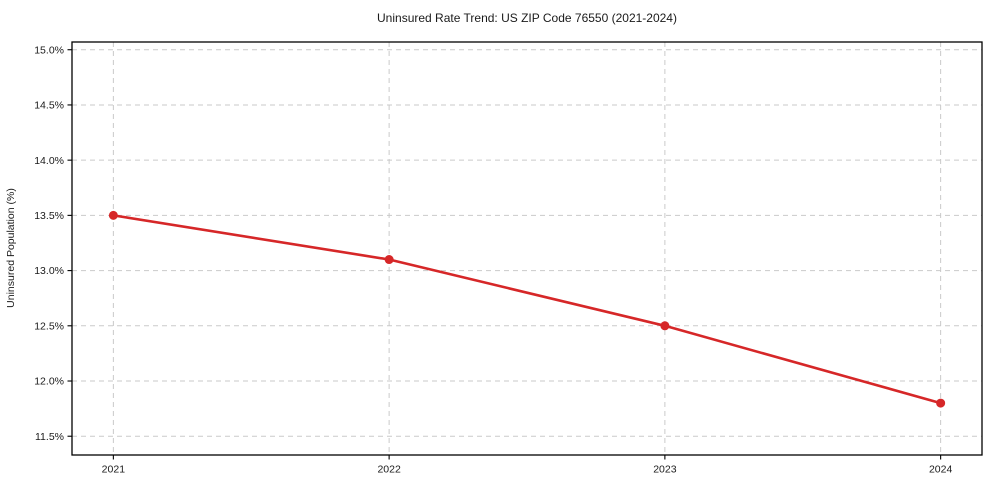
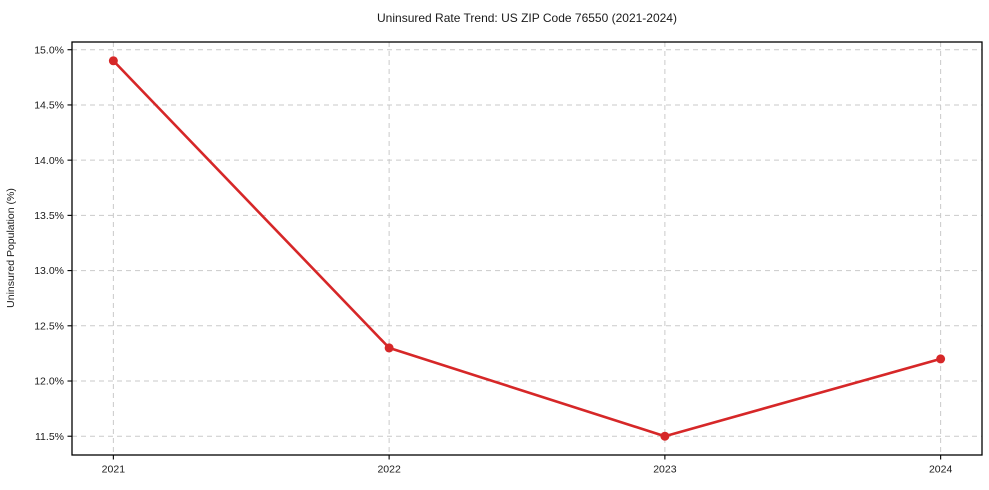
2021: 13.5% -> 14.9%
2022: 13.1% -> 12.3%
2023: 12.5% -> 11.5%
2024: 11.8% -> 12.2%
